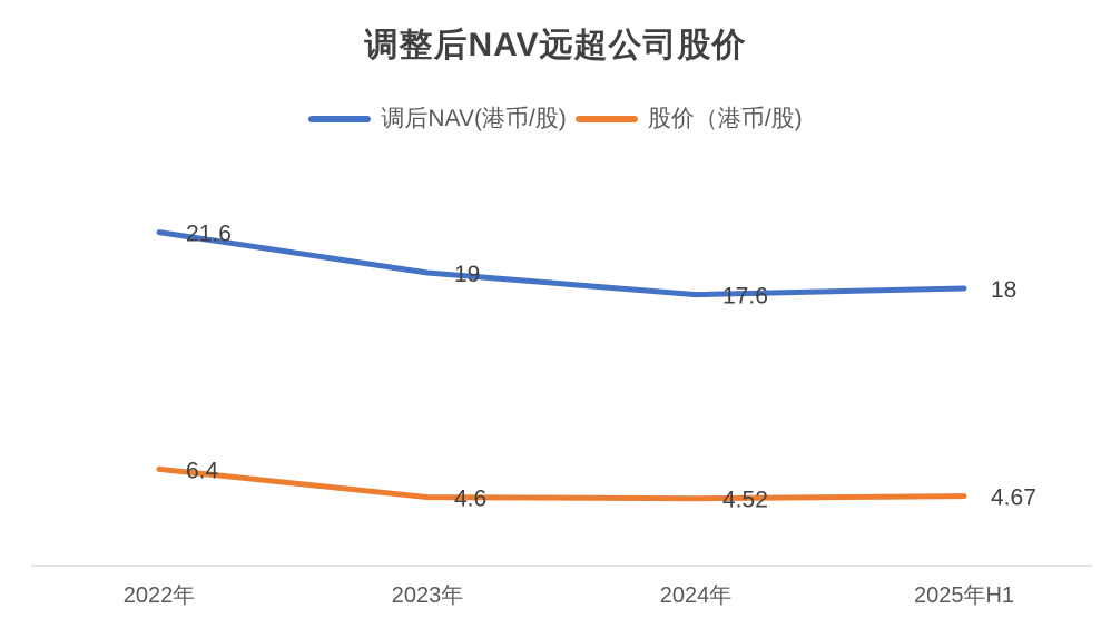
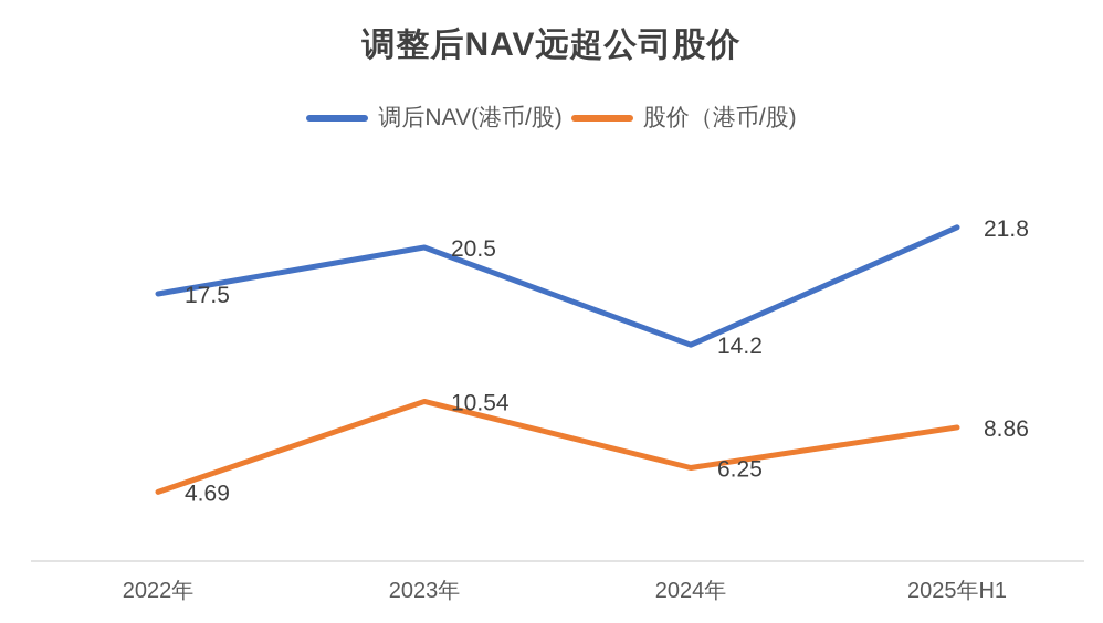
调后NAV(港币/股)/2022年: 21.6 -> 17.5
股价（港币/股)/2022年: 6.4 -> 4.69
调后NAV(港币/股)/2023年: 19 -> 20.5
股价（港币/股)/2023年: 4.6 -> 10.54
调后NAV(港币/股)/2024年: 17.6 -> 14.2
股价（港币/股)/2024年: 4.52 -> 6.25
调后NAV(港币/股)/2025年H1: 18 -> 21.8
股价（港币/股)/2025年H1: 4.67 -> 8.86
